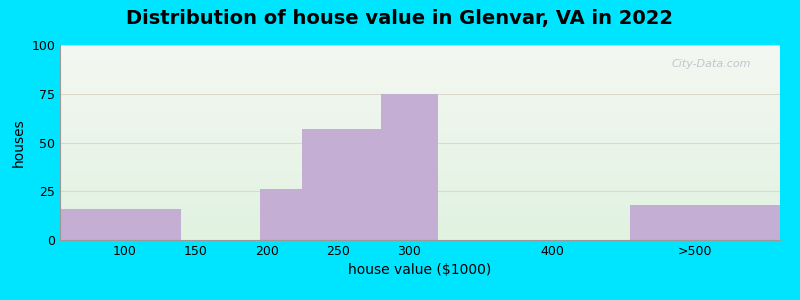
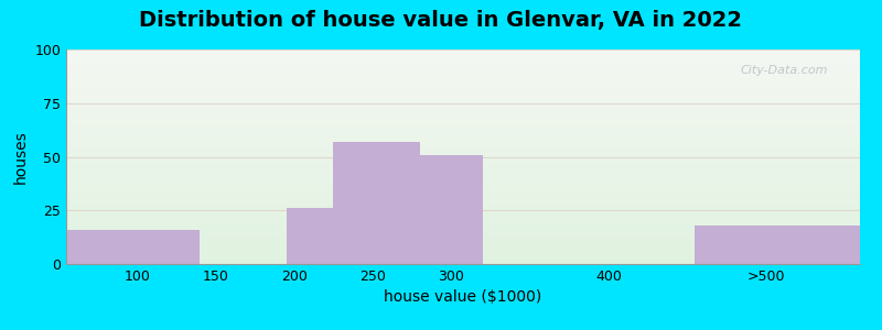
300: 75 -> 51
